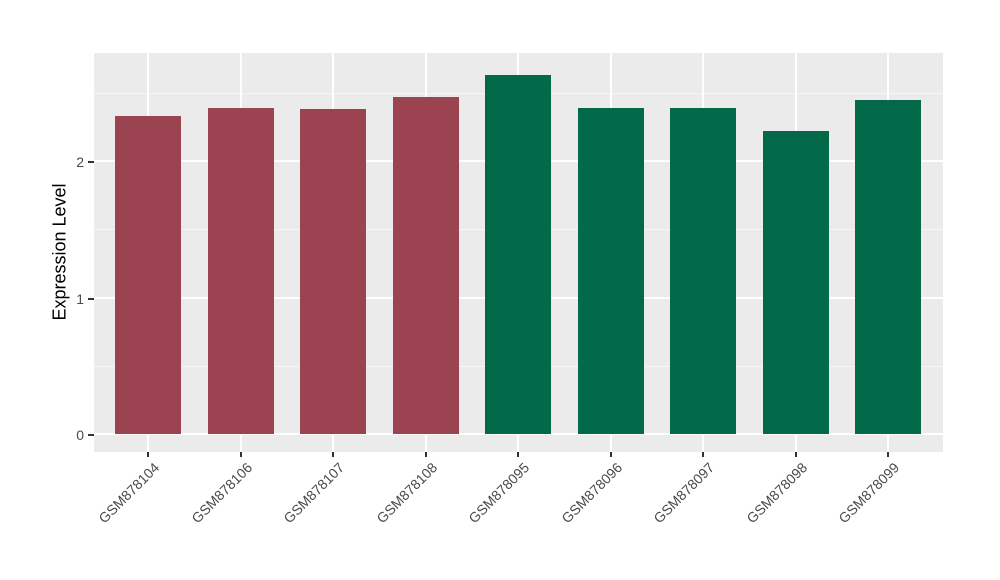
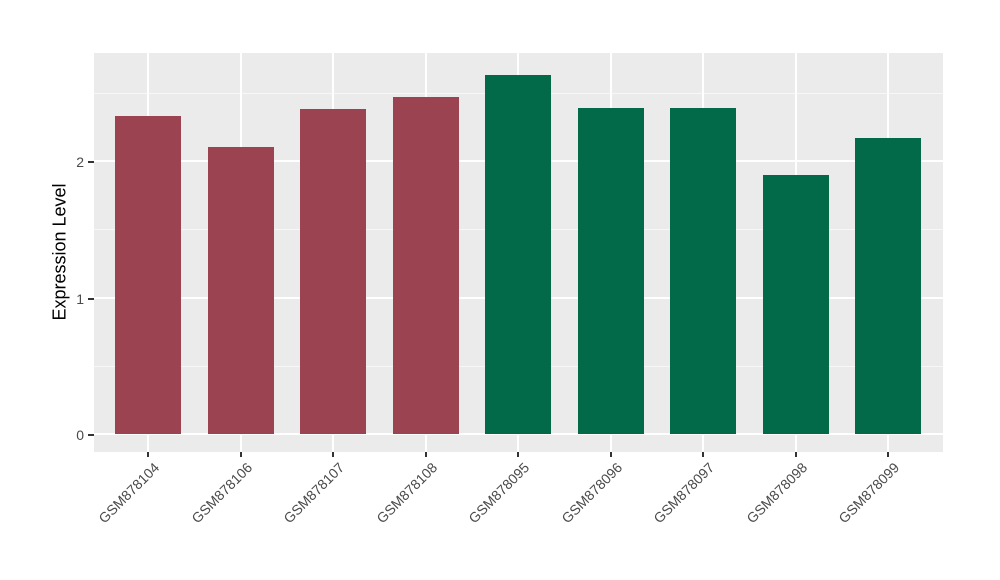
GSM878106: 2.39 -> 2.10
GSM878098: 2.22 -> 1.90
GSM878099: 2.45 -> 2.17
